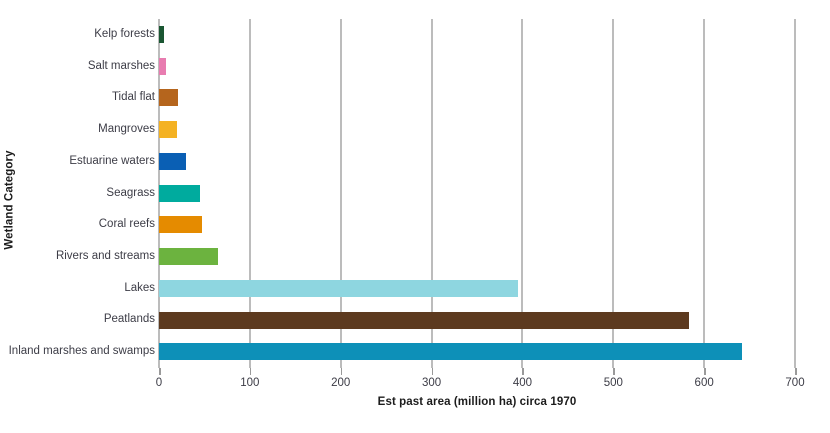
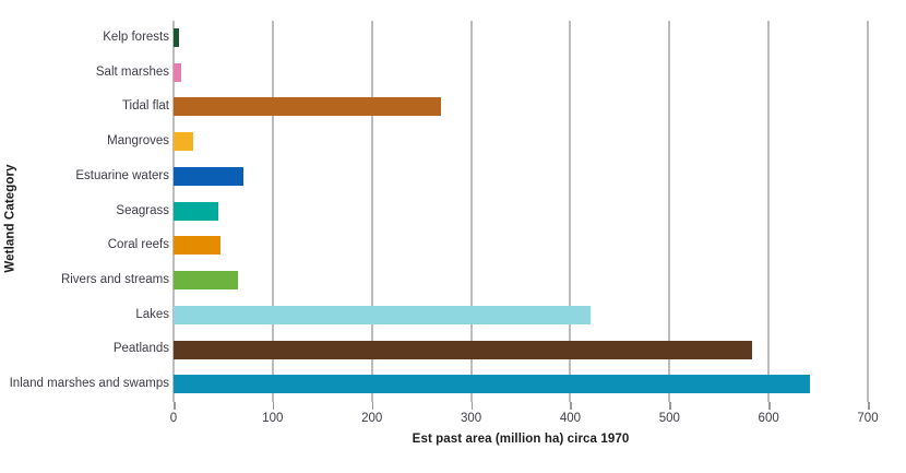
Tidal flat: 20 -> 270
Estuarine waters: 30 -> 70
Lakes: 400 -> 420
